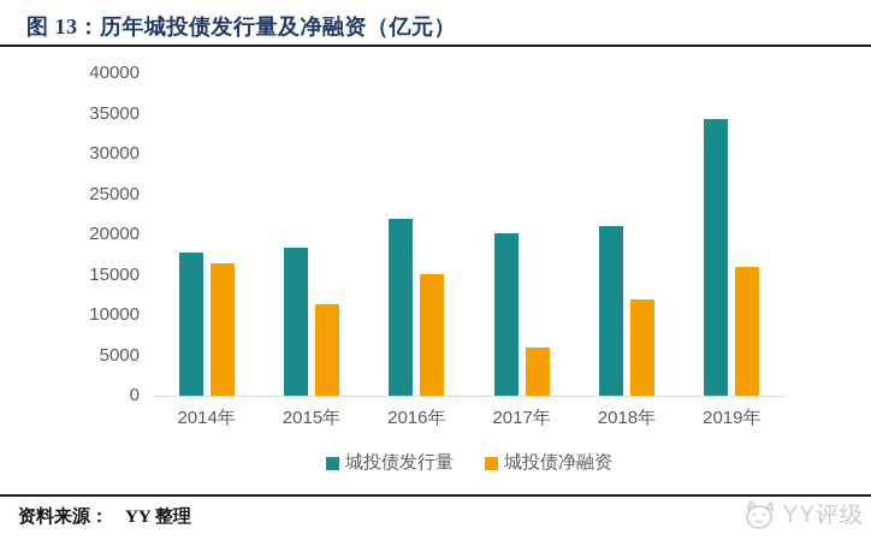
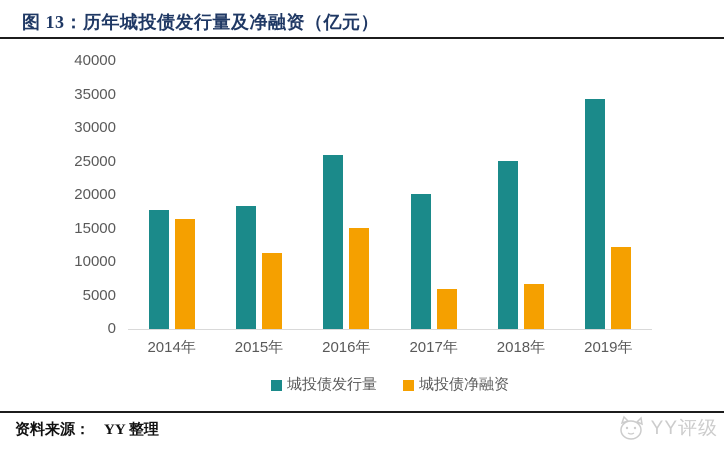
城投债发行量/2016年: 22000 -> 26000
城投债发行量/2018年: 21000 -> 25000
城投债净融资/2018年: 12000 -> 7000
城投债净融资/2019年: 16000 -> 12000
